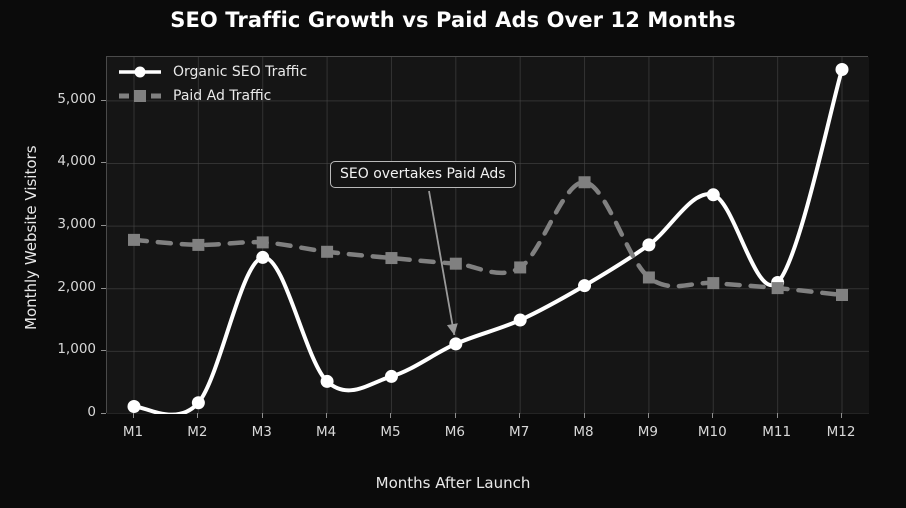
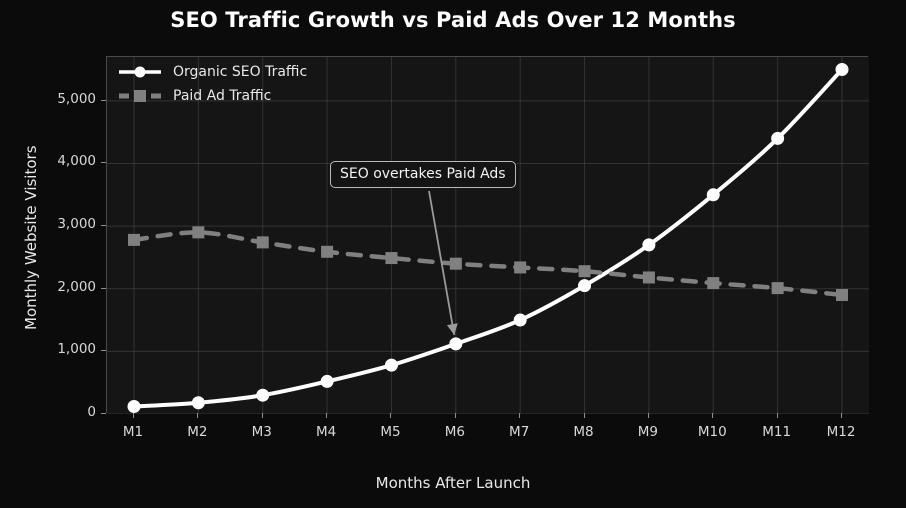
Paid Ad Traffic/M2: 2700 -> 2900
Organic SEO Traffic/M3: 2500 -> 300
Organic SEO Traffic/M5: 600 -> 800
Paid Ad Traffic/M8: 3700 -> 2300
Organic SEO Traffic/M11: 2100 -> 4400
